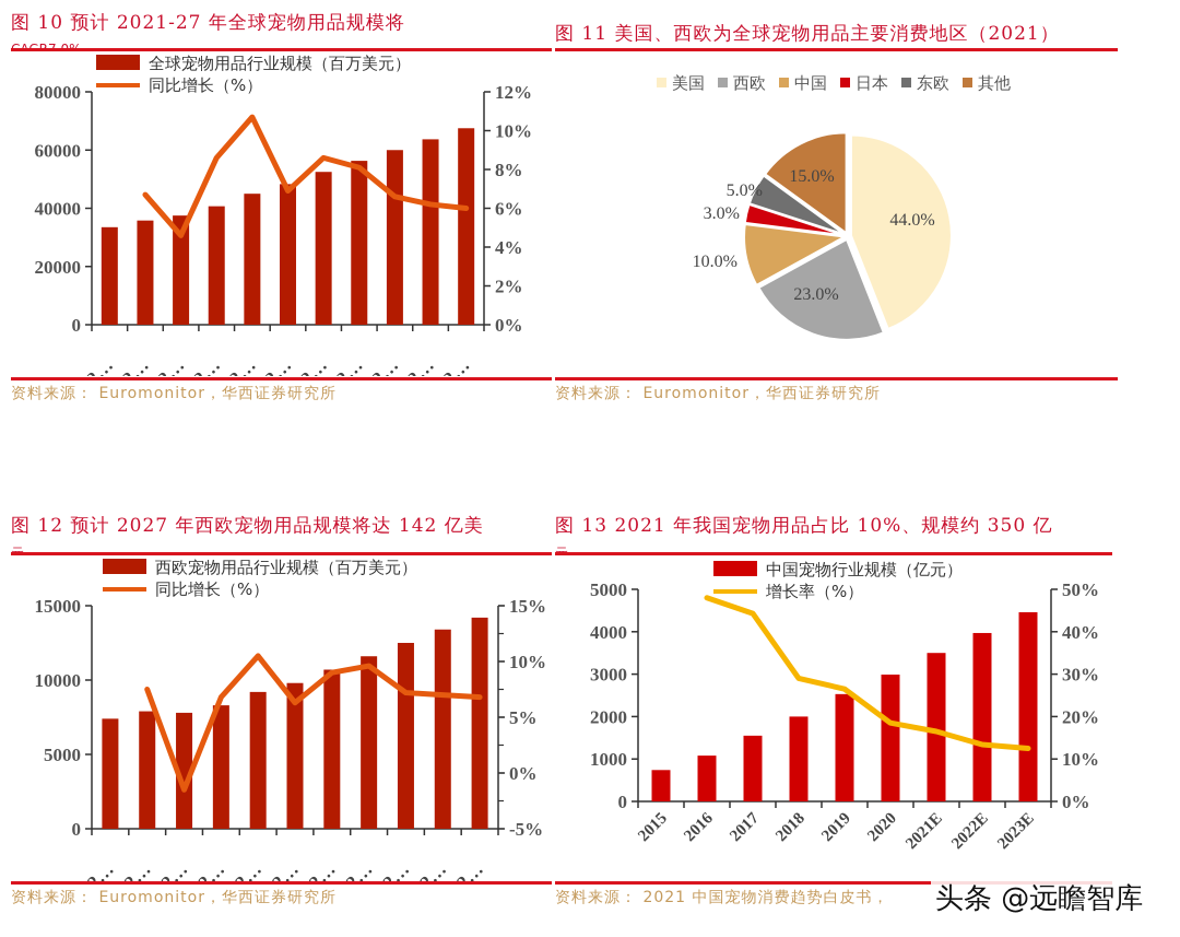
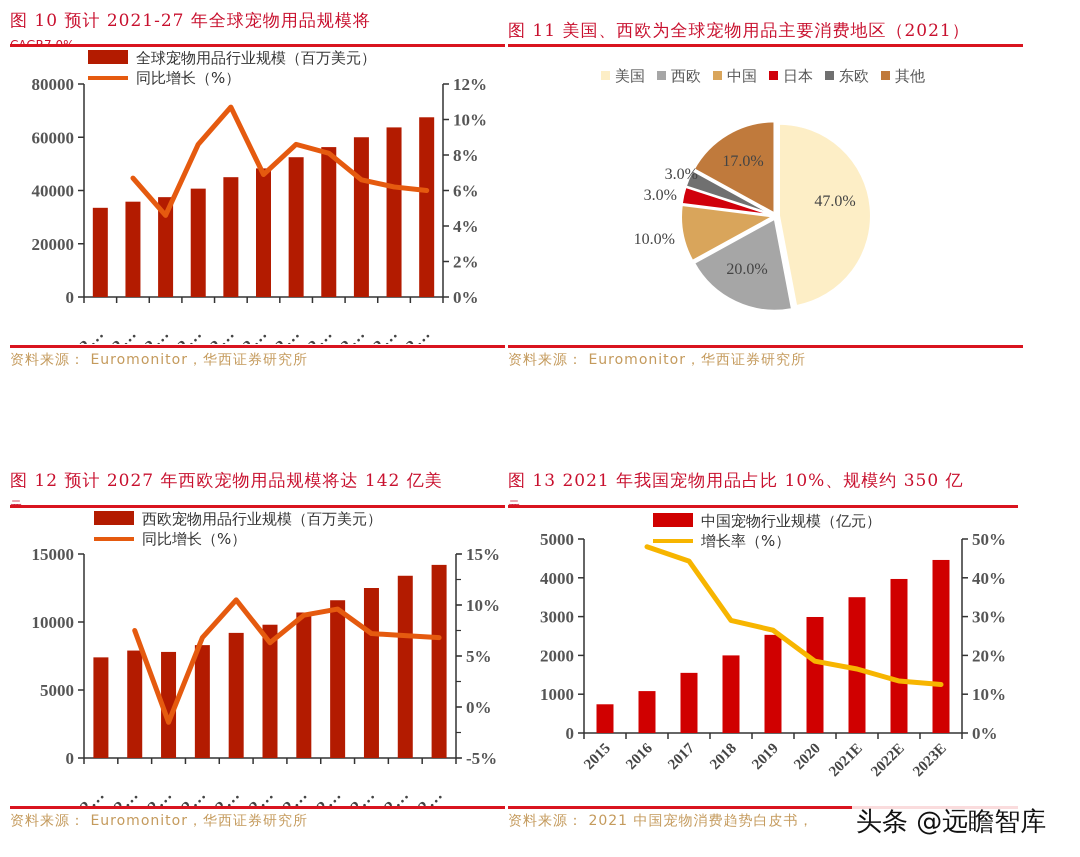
图 11 美国、西欧为全球宠物用品主要消费地区（2021）/美国: 44.0% -> 47.0%
图 11 美国、西欧为全球宠物用品主要消费地区（2021）/西欧: 23.0% -> 20.0%
图 11 美国、西欧为全球宠物用品主要消费地区（2021）/东欧: 5.0% -> 3.0%
图 11 美国、西欧为全球宠物用品主要消费地区（2021）/其他: 15.0% -> 17.0%
